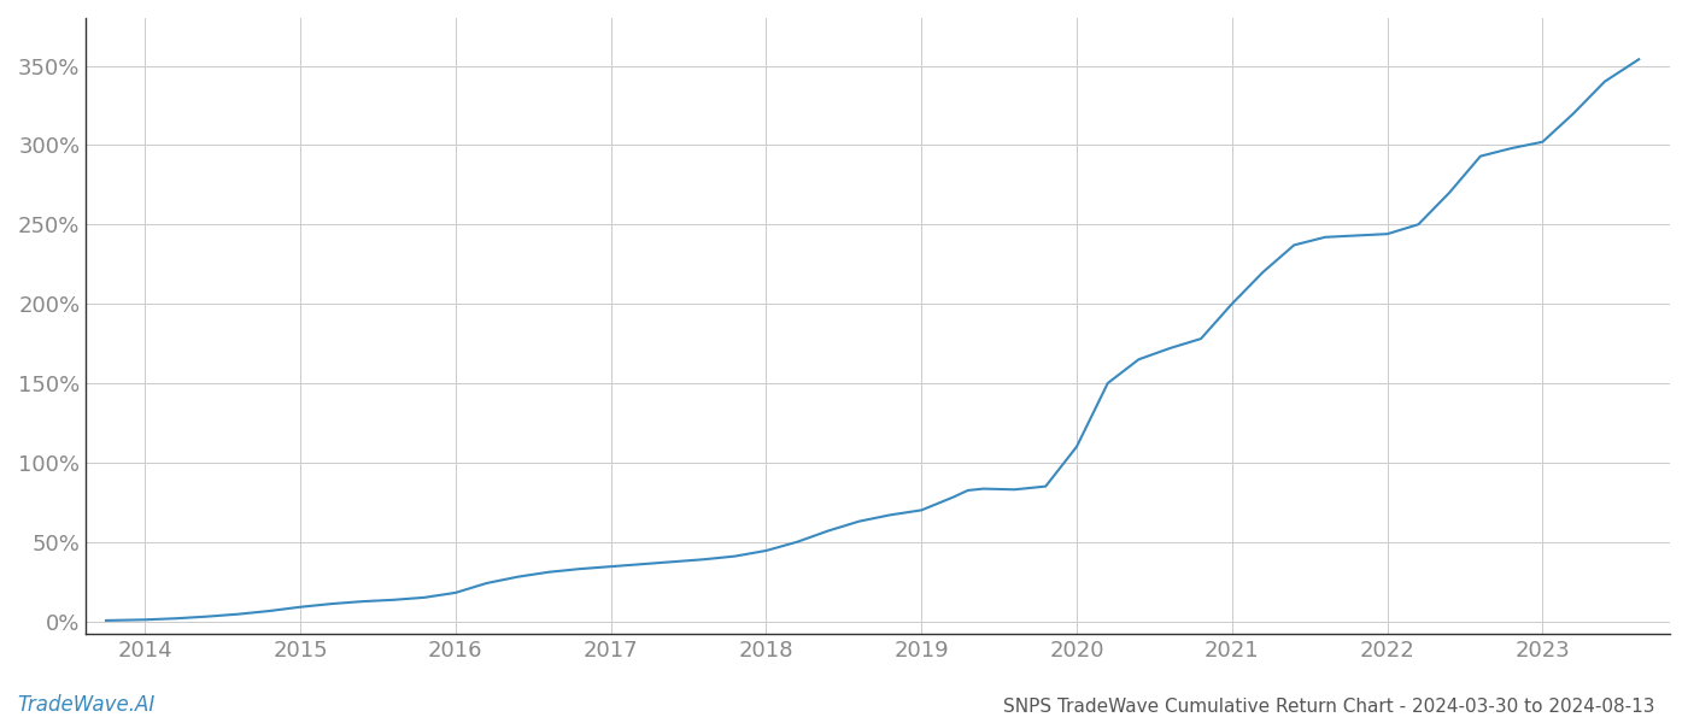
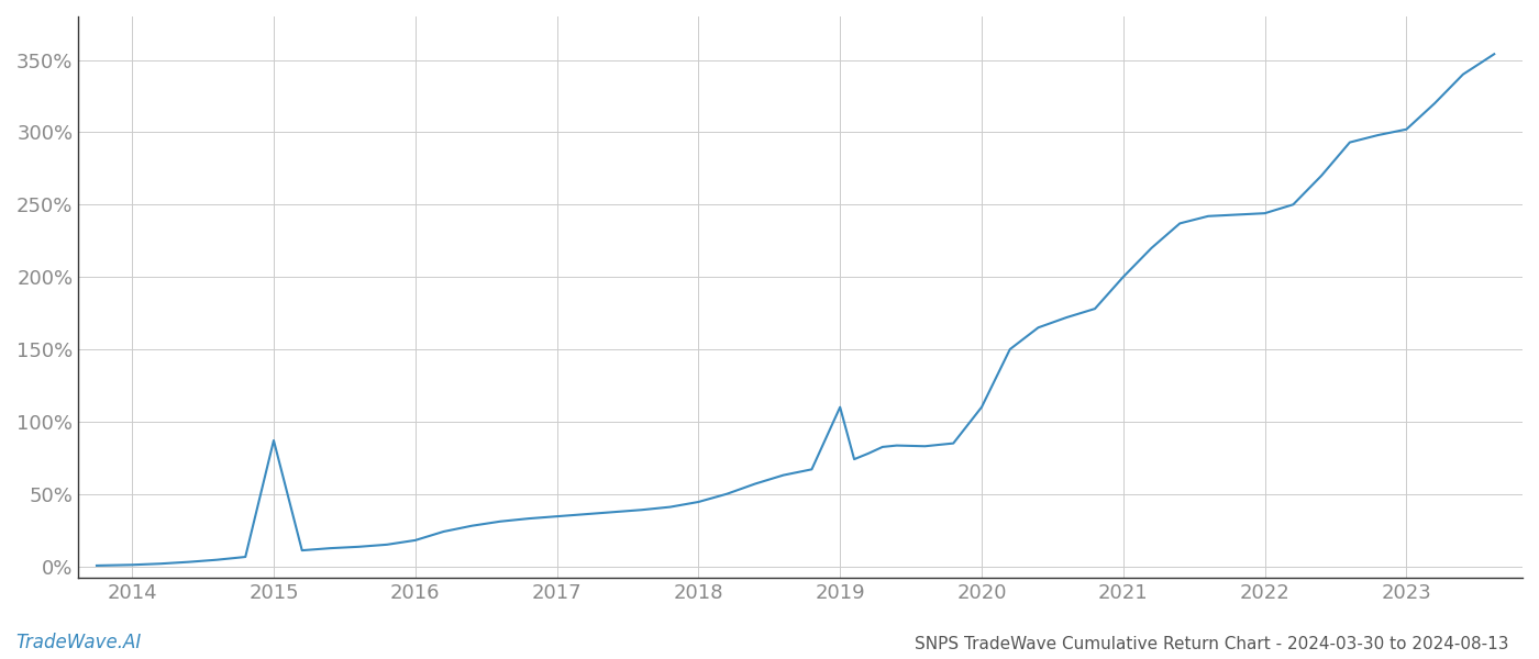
2015: 9% -> 87%
2019: 70% -> 110%
